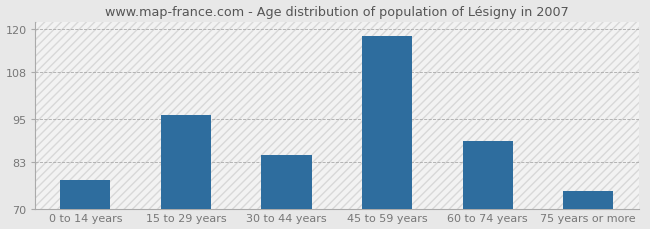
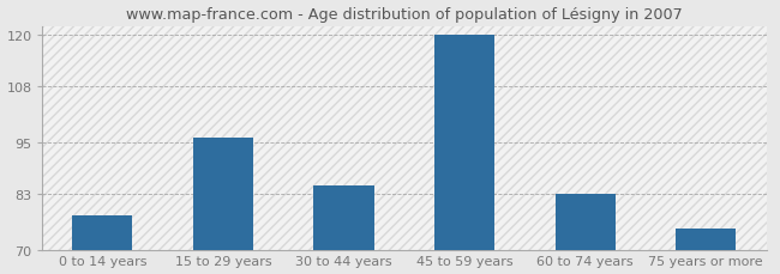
45 to 59 years: 118 -> 120
60 to 74 years: 89 -> 83
